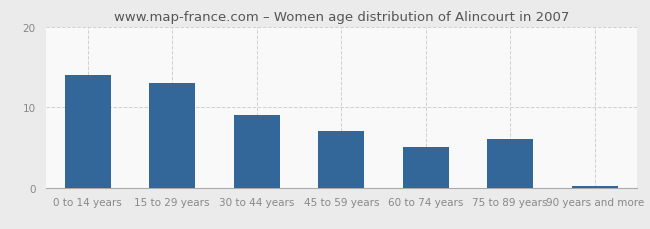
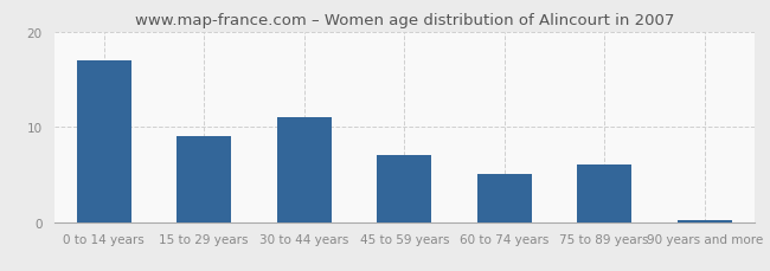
0 to 14 years: 14.0 -> 17.0
15 to 29 years: 13.0 -> 9.0
30 to 44 years: 9.0 -> 11.0
